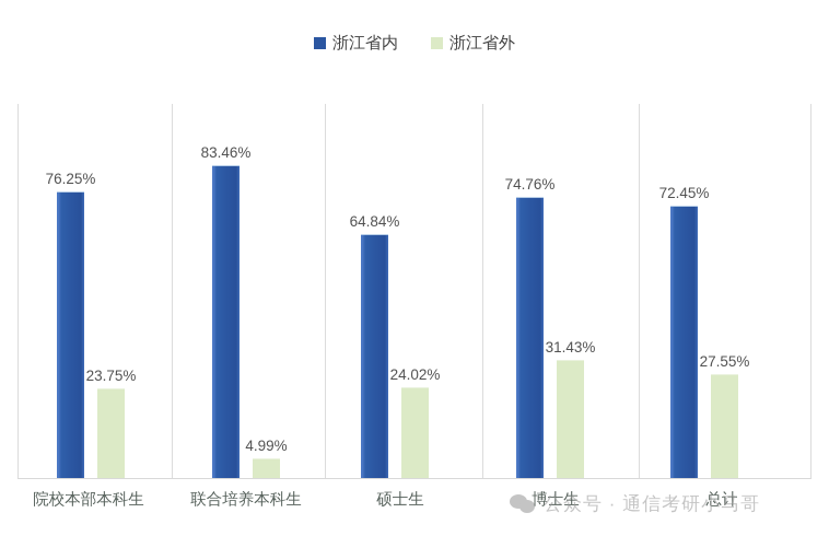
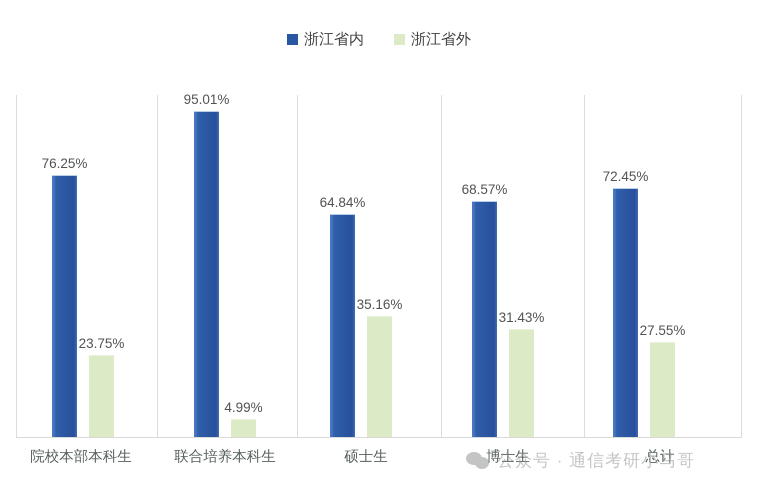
浙江省内/联合培养本科生: 83.46% -> 95.01%
浙江省外/硕士生: 24.02% -> 35.16%
浙江省内/博士生: 74.76% -> 68.57%
